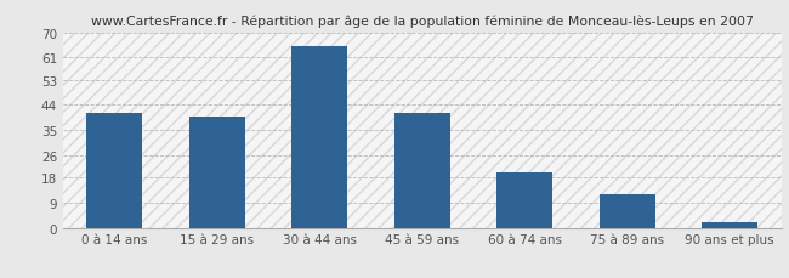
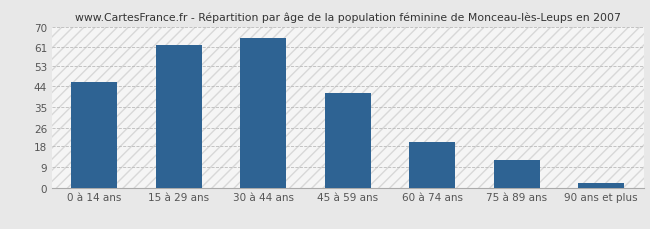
0 à 14 ans: 41 -> 46
15 à 29 ans: 40 -> 62
